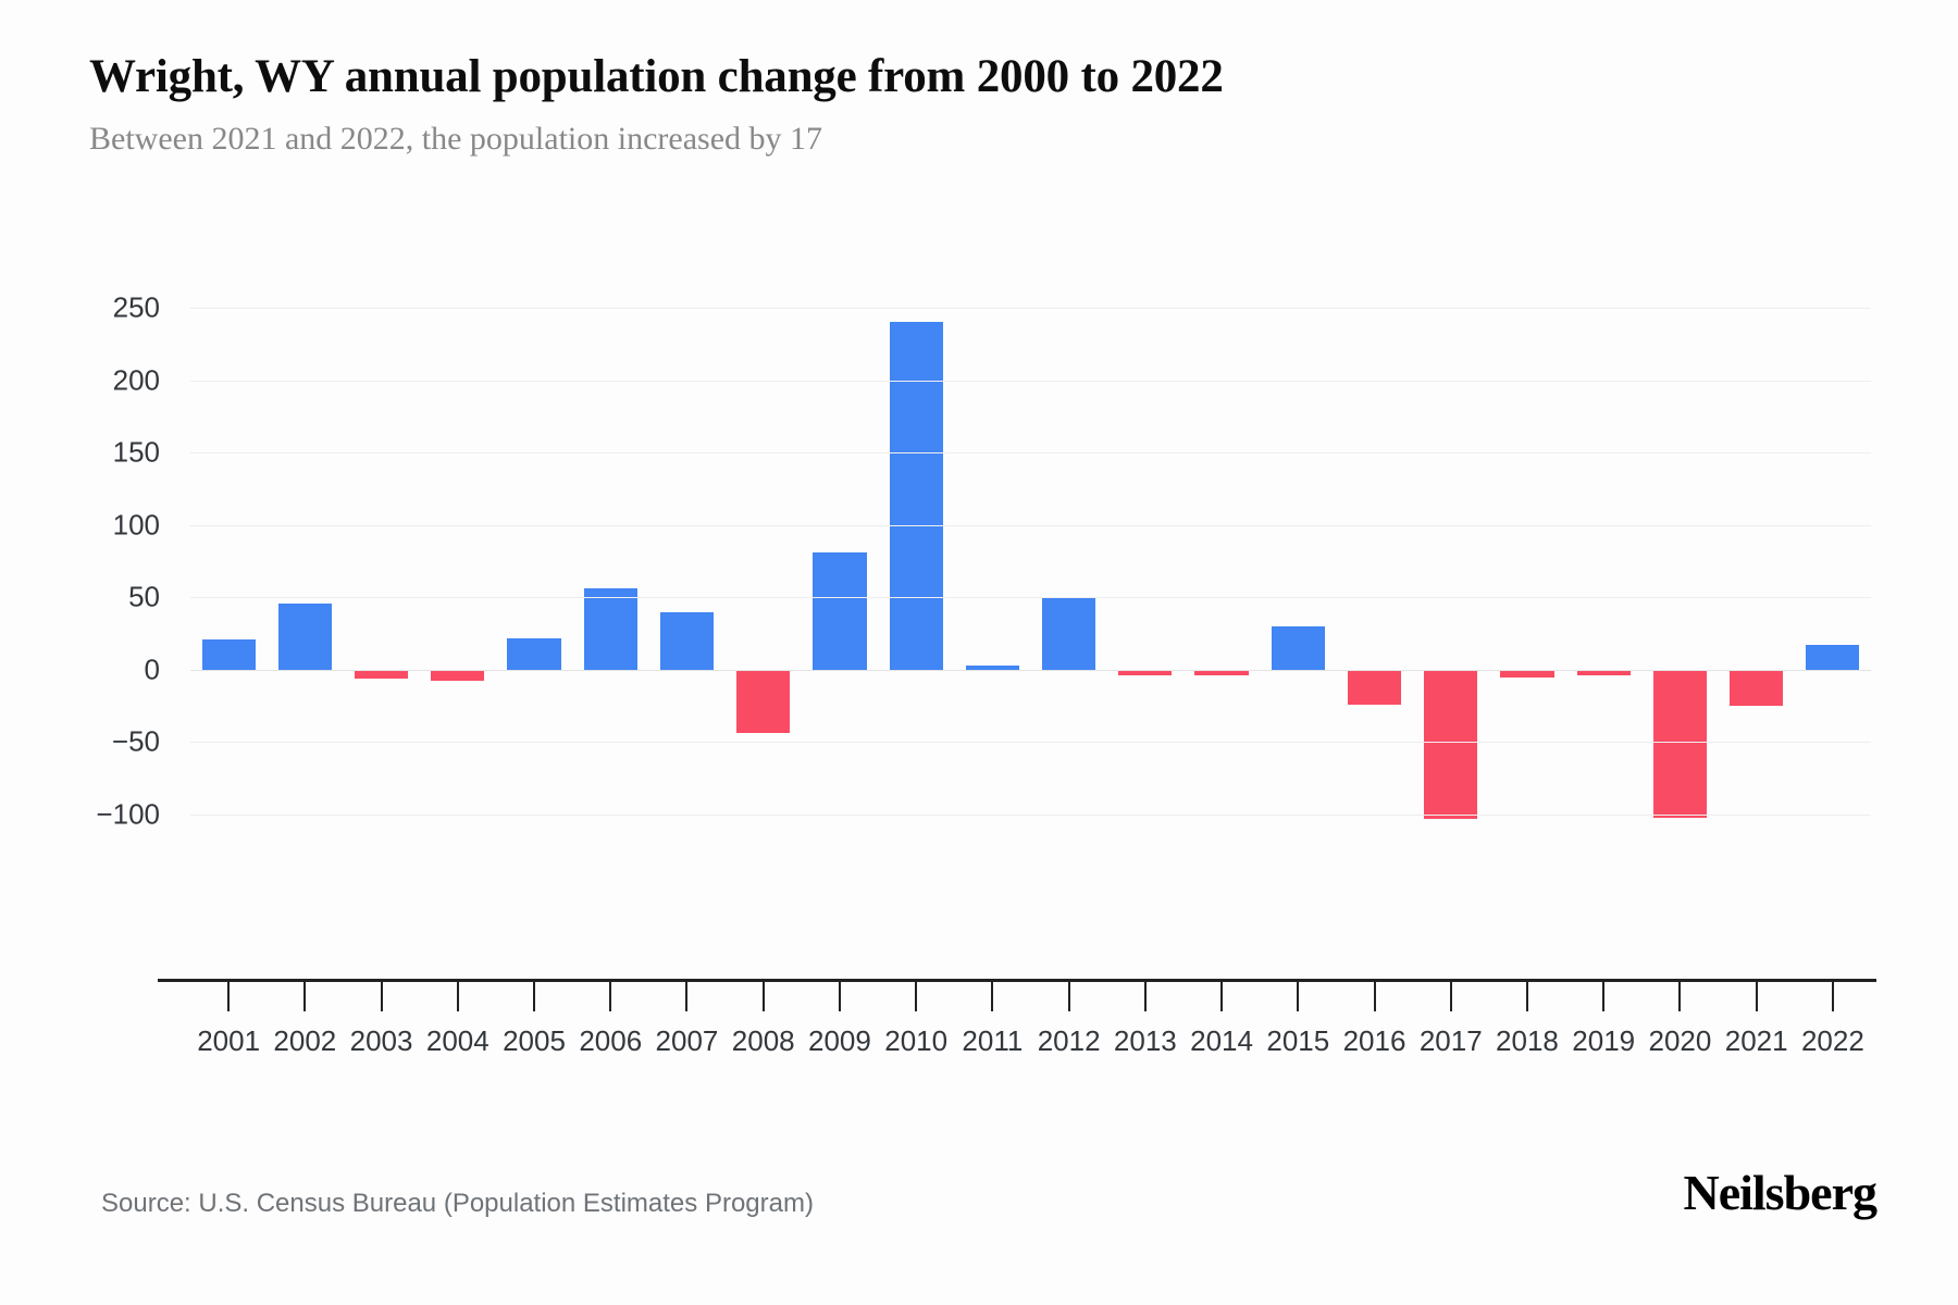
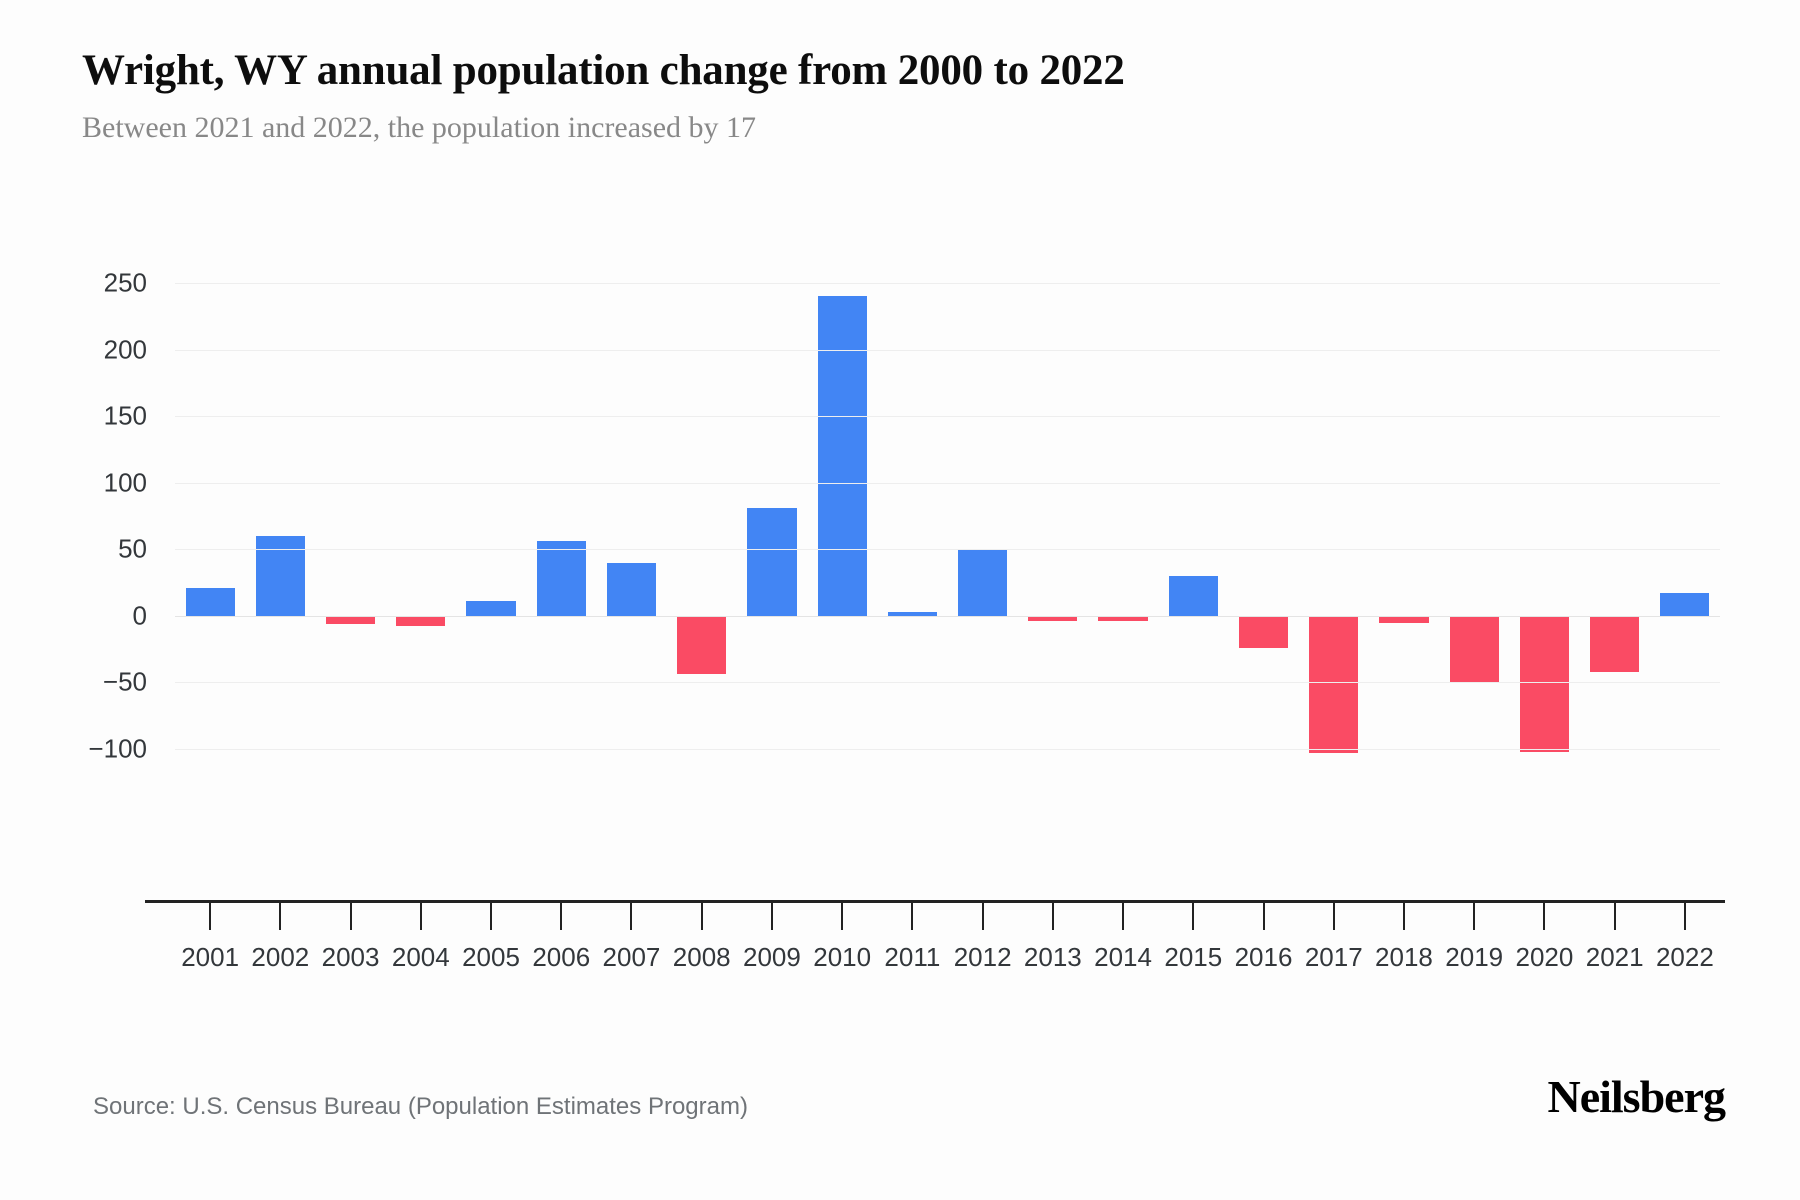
2002: 46 -> 60
2005: 22 -> 11
2019: -3 -> -50
2021: -25 -> -42
